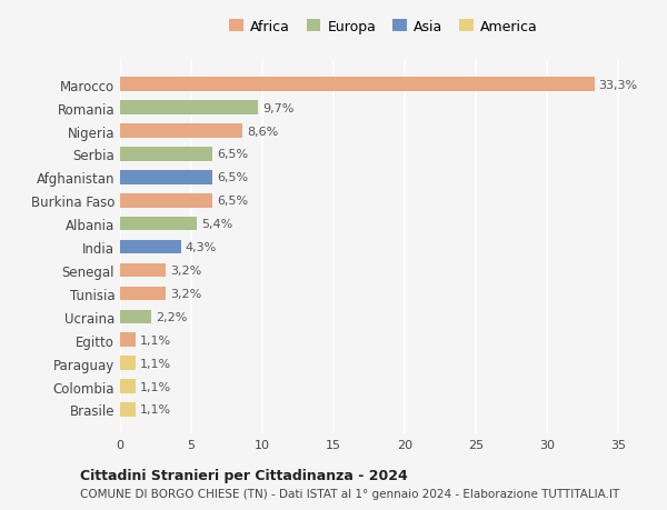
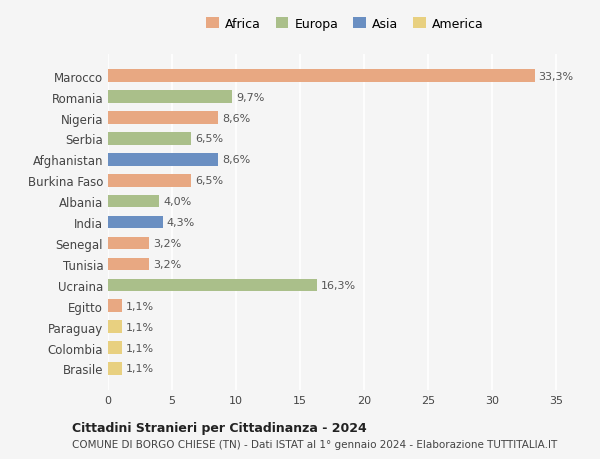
Afghanistan: 6,5% -> 8,6%
Albania: 5,4% -> 4,0%
Ucraina: 2,2% -> 16,3%
